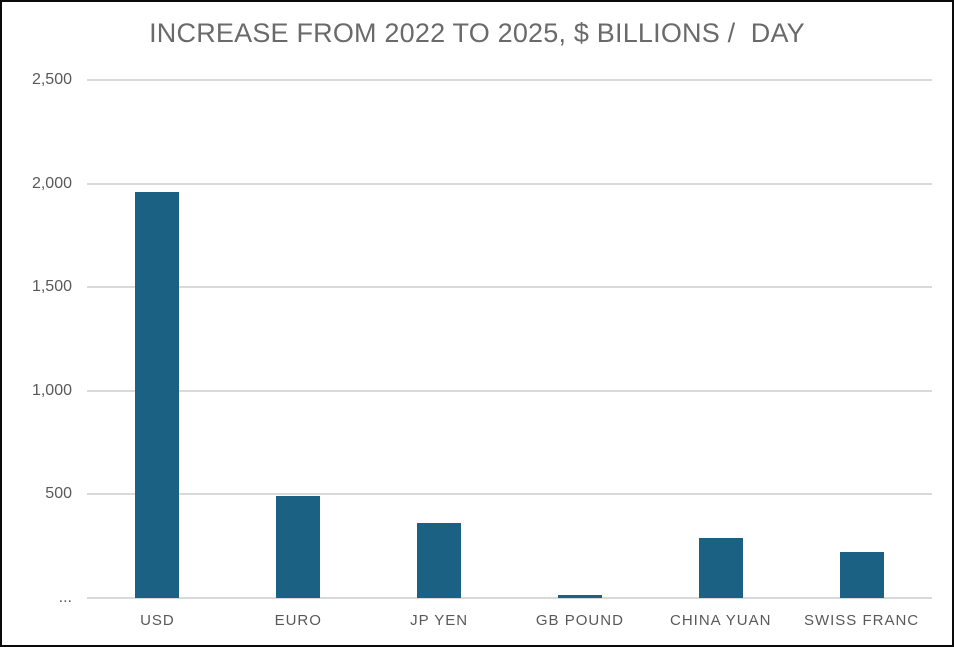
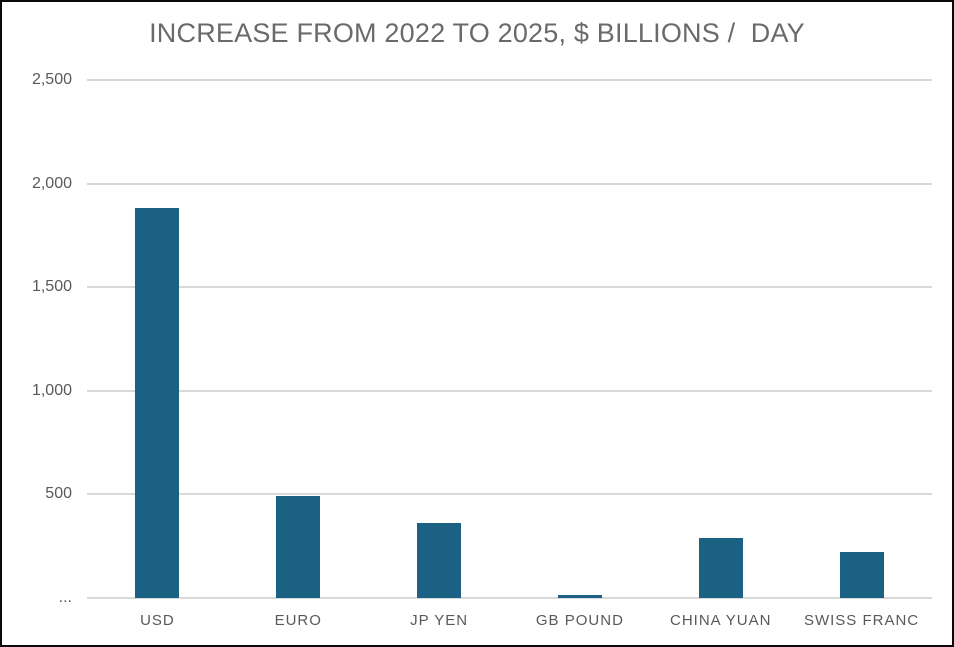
USD: 1960 -> 1880
